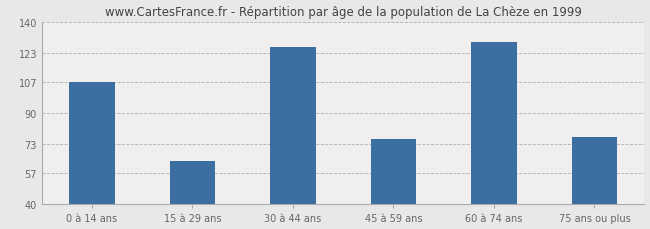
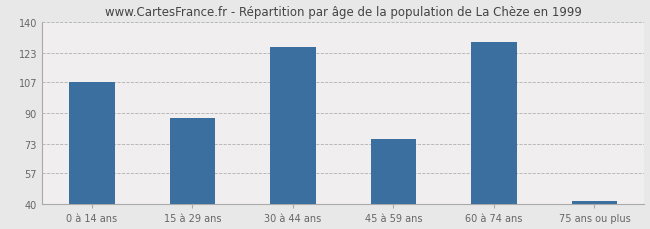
15 à 29 ans: 64 -> 87
75 ans ou plus: 77 -> 42
